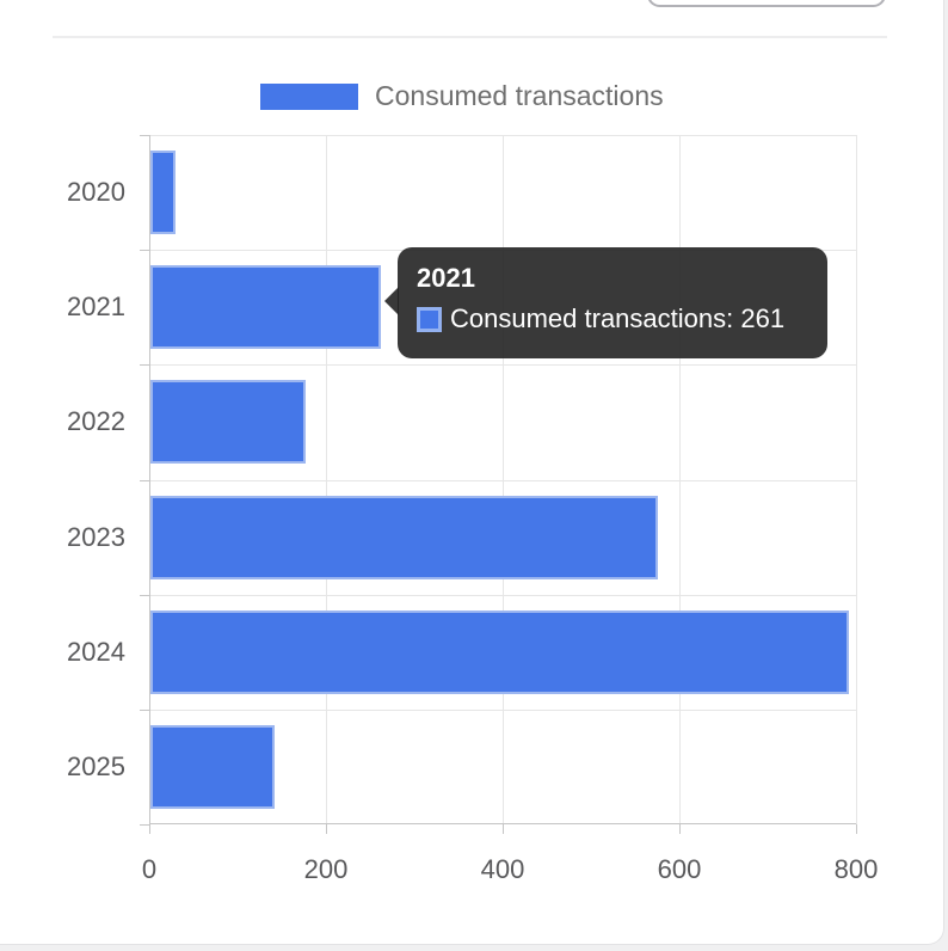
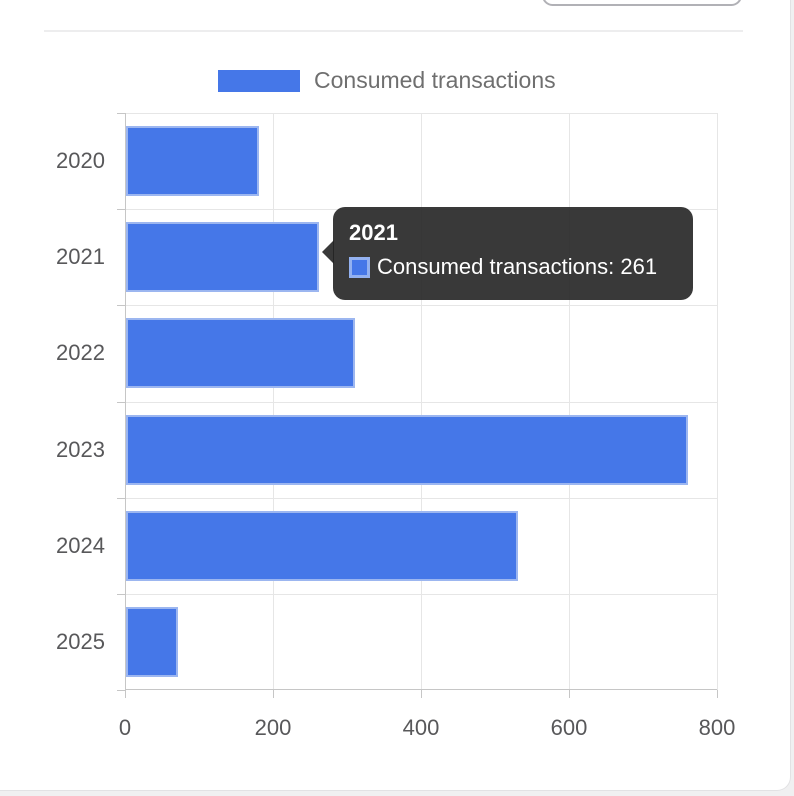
2020: 30 -> 180
2022: 180 -> 310
2023: 570 -> 760
2024: 790 -> 530
2025: 140 -> 70
